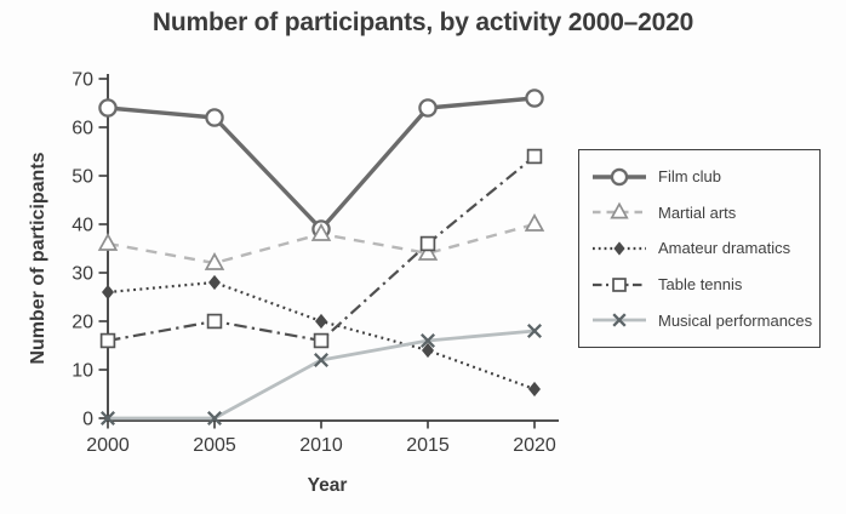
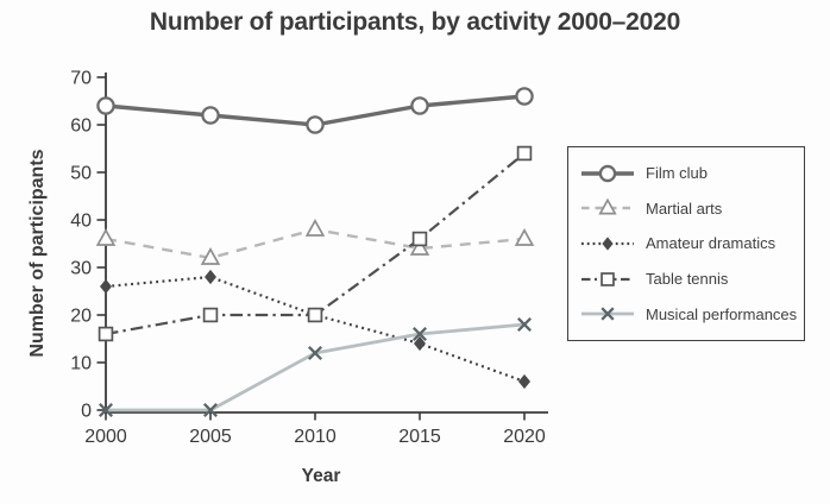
Film club/2010: 39 -> 60
Table tennis/2010: 16 -> 20
Martial arts/2020: 40 -> 36
